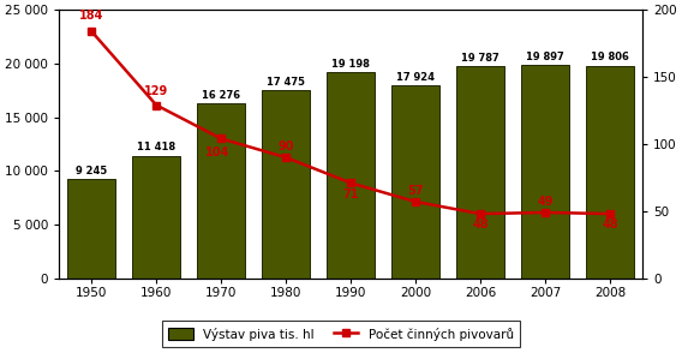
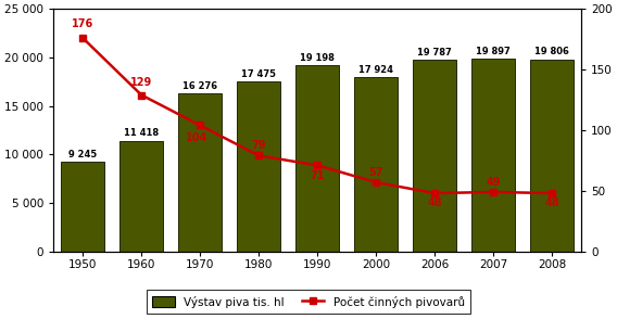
Počet činných pivovarů/1950: 184 -> 176
Počet činných pivovarů/1980: 90 -> 79
